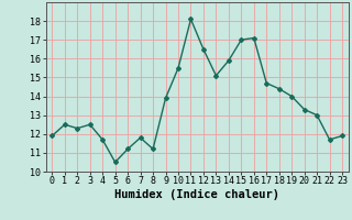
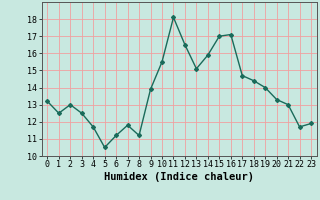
0: 11.9 -> 13.2
2: 12.3 -> 13.0
